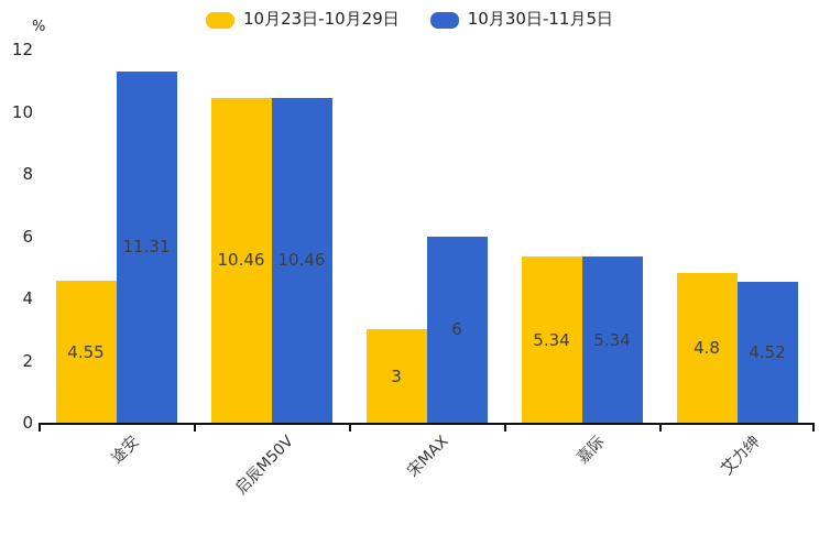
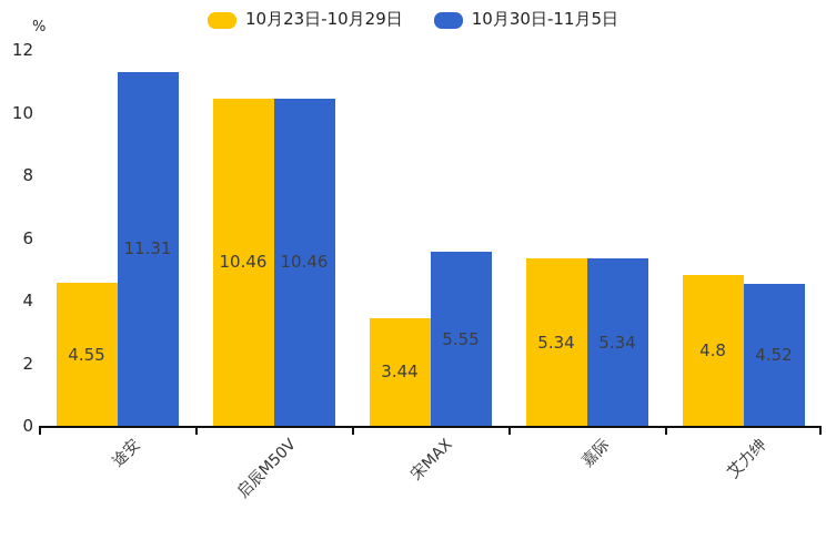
10月23日-10月29日/宋MAX: 3 -> 3.44
10月30日-11月5日/宋MAX: 6 -> 5.55
